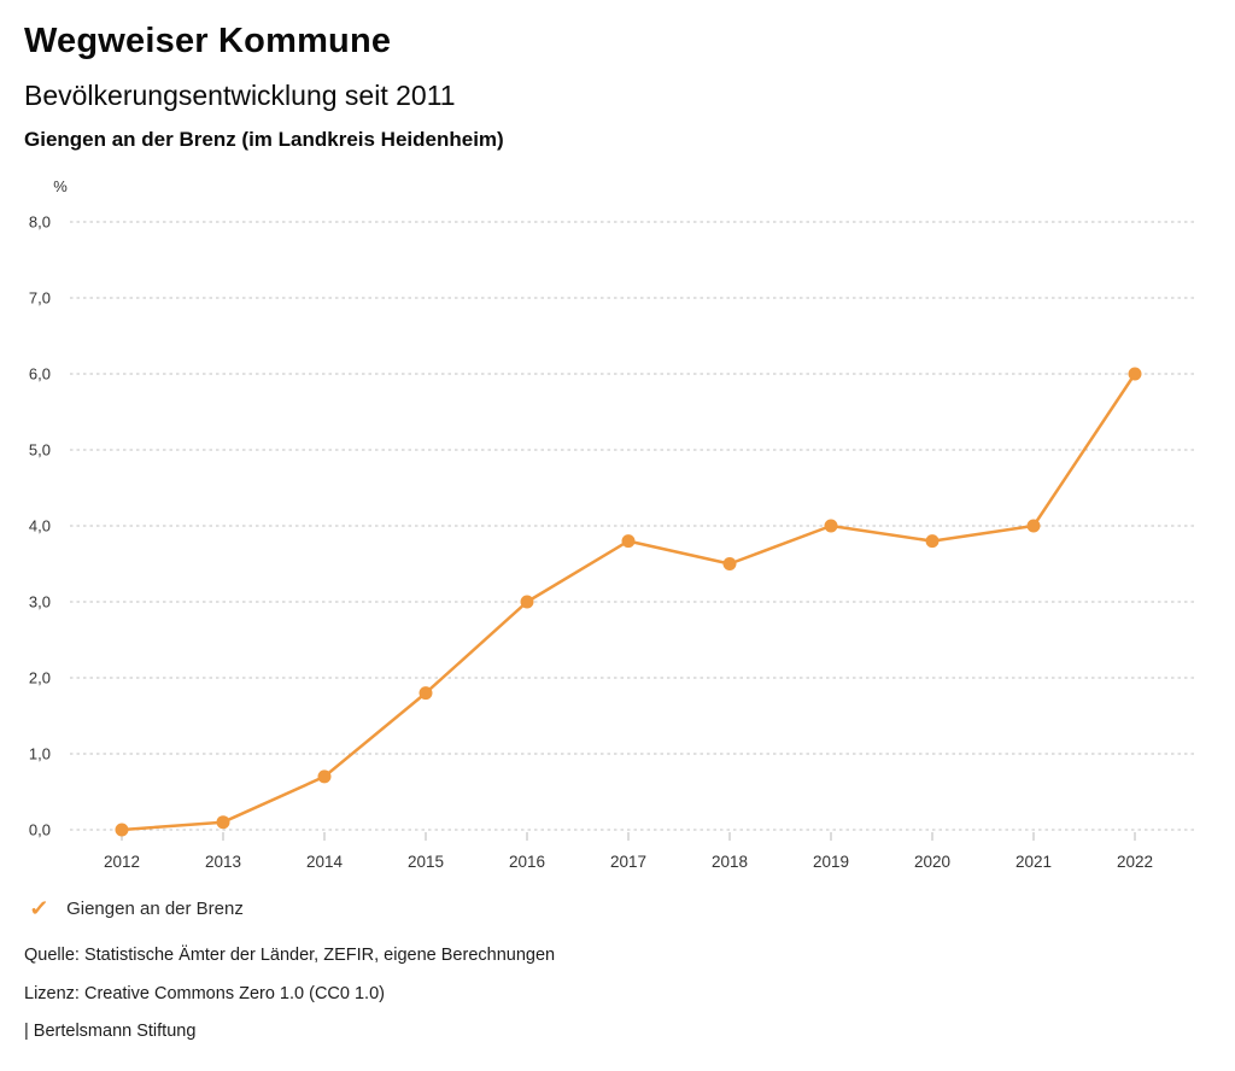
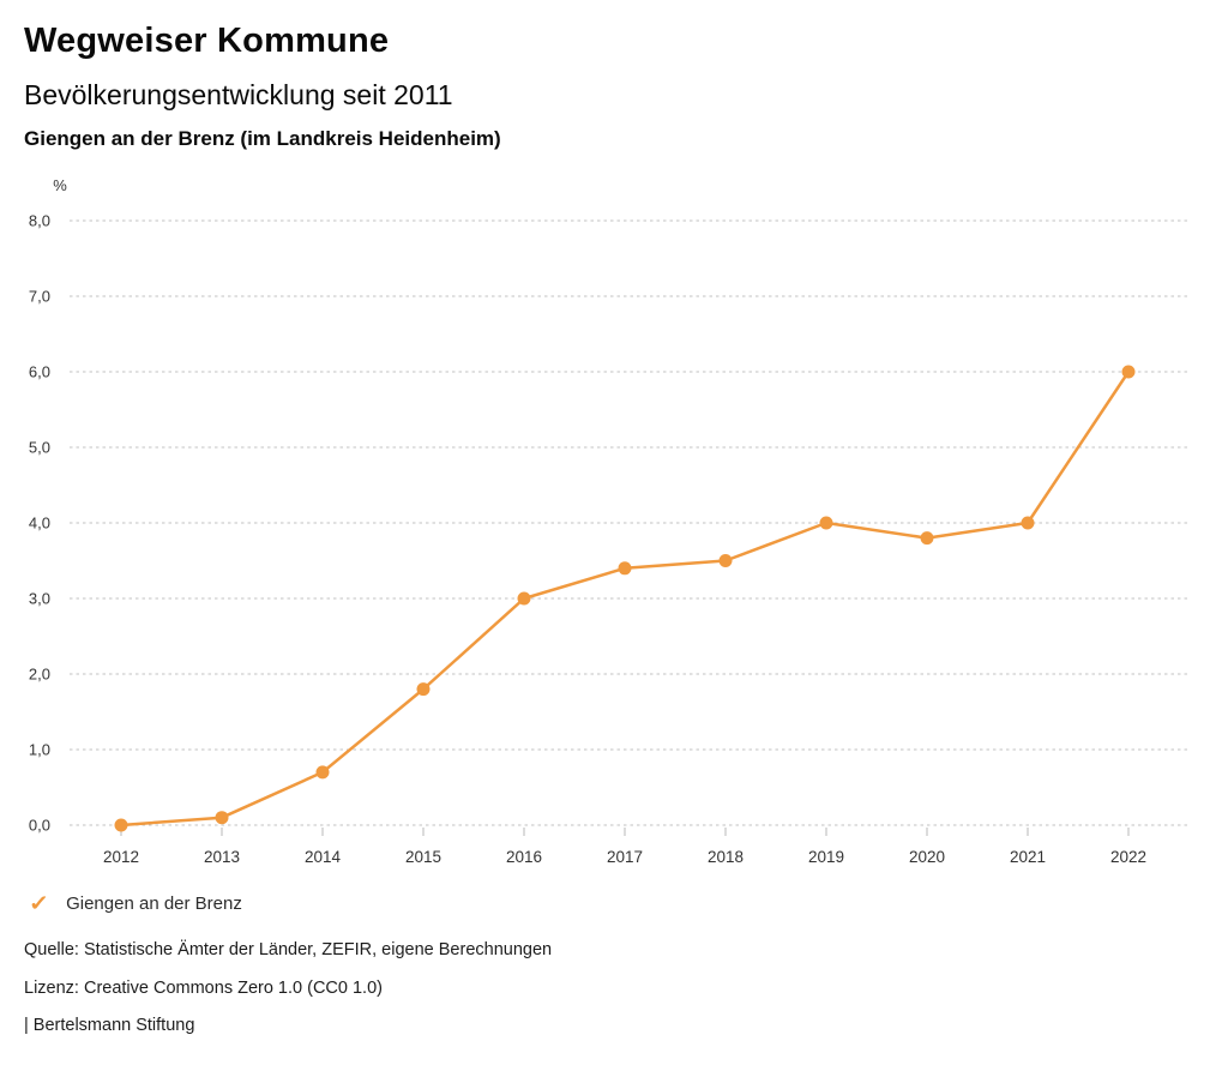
2017: 3,8 -> 3,4
